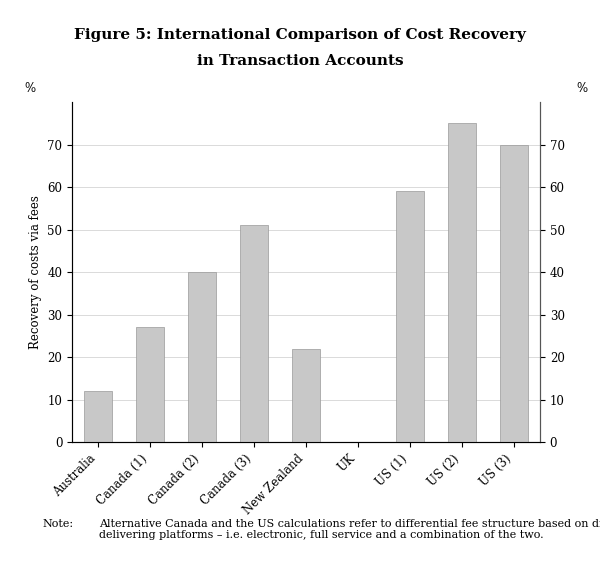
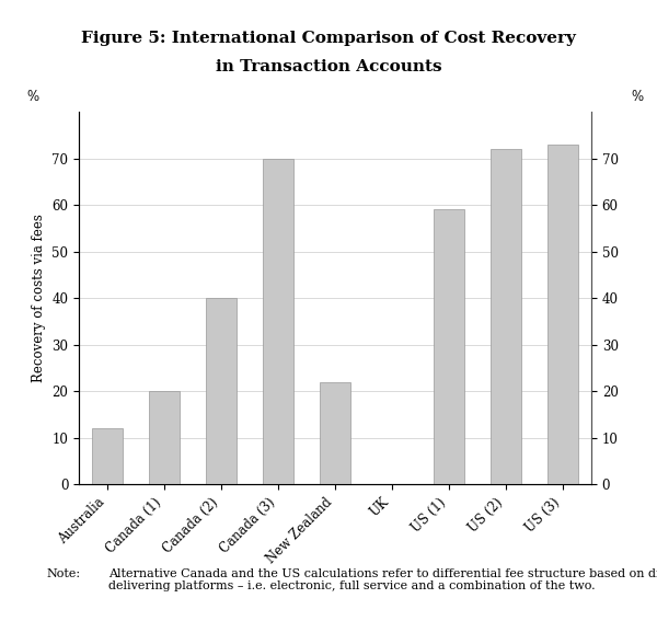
Canada (1): 27 -> 20
Canada (3): 51 -> 70
US (2): 75 -> 72
US (3): 70 -> 73
